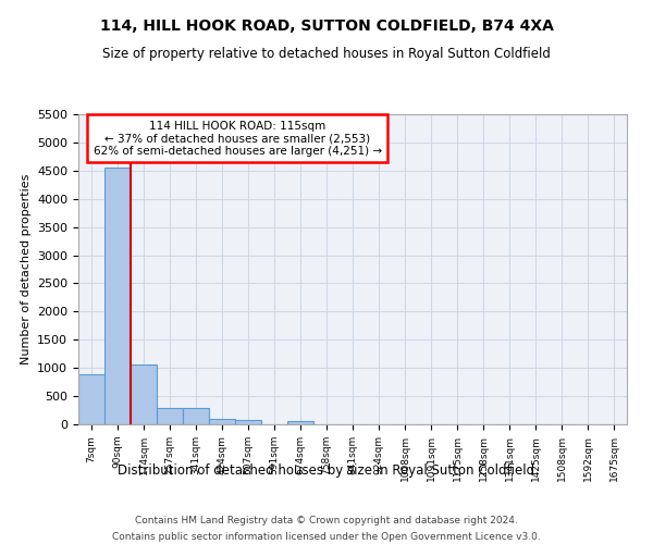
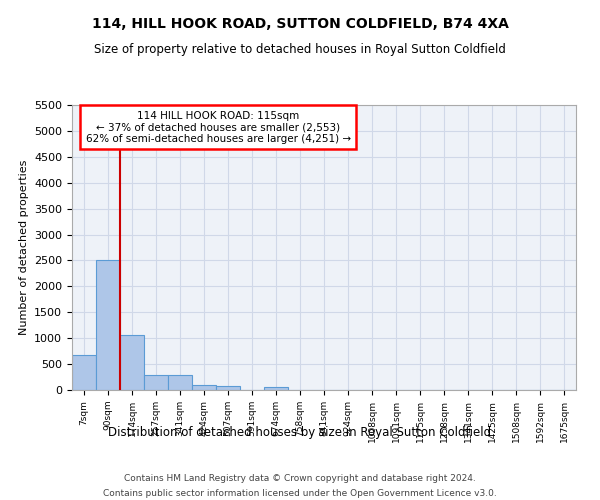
7sqm: 880 -> 680
90sqm: 4560 -> 2500
